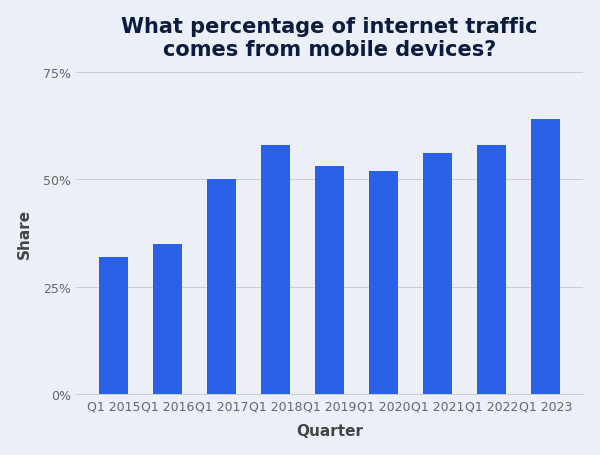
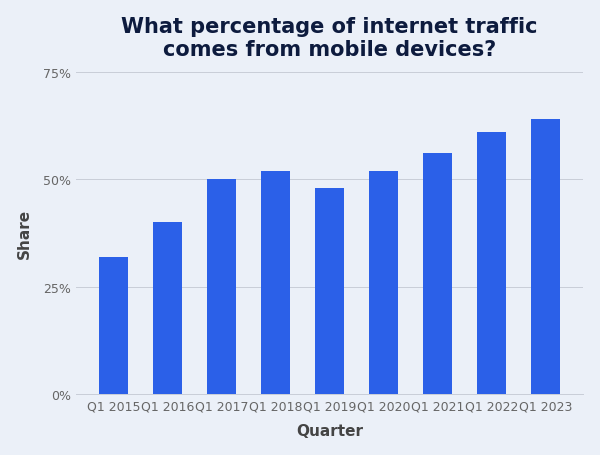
Q1 2016: 35% -> 40%
Q1 2018: 58% -> 52%
Q1 2019: 53% -> 48%
Q1 2022: 58% -> 61%
